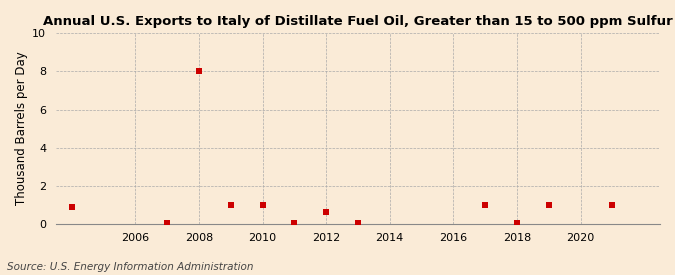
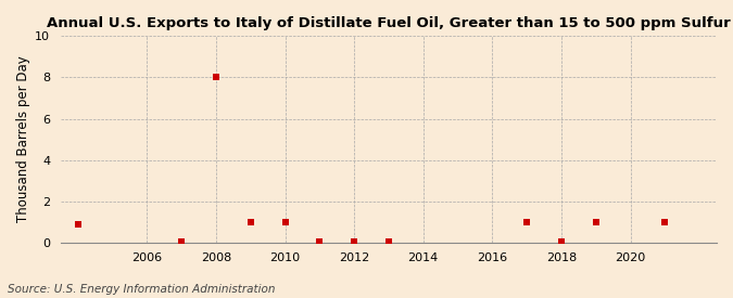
2012: 0.6 -> 0.0
